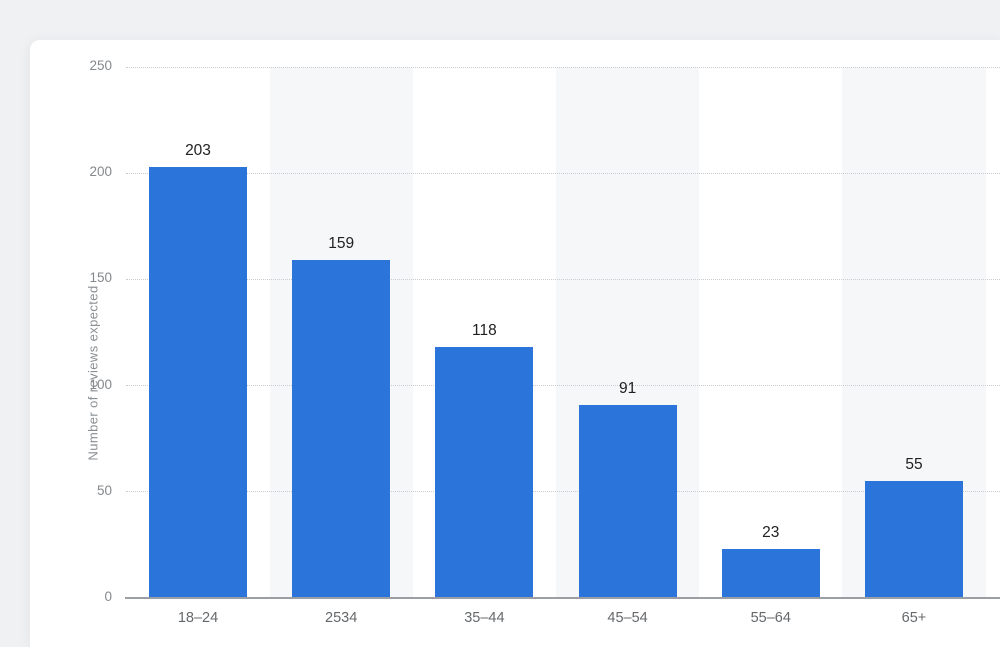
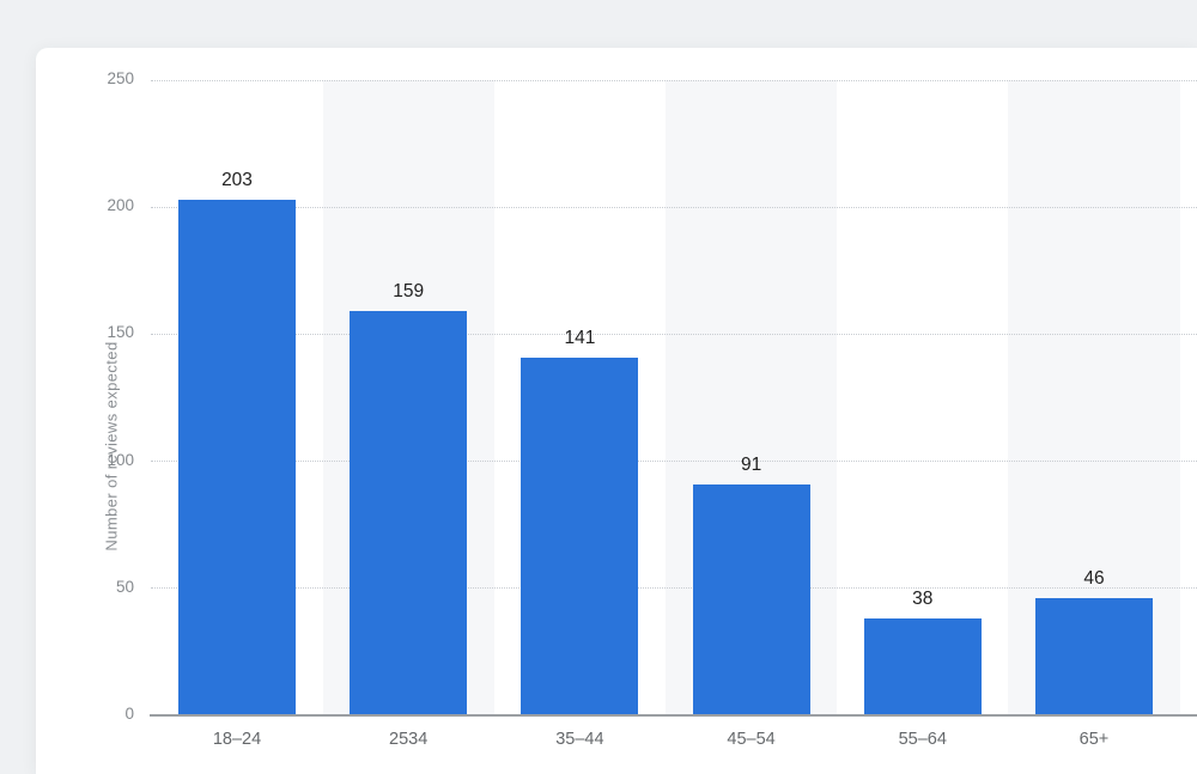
35–44: 118 -> 141
55–64: 23 -> 38
65+: 55 -> 46
